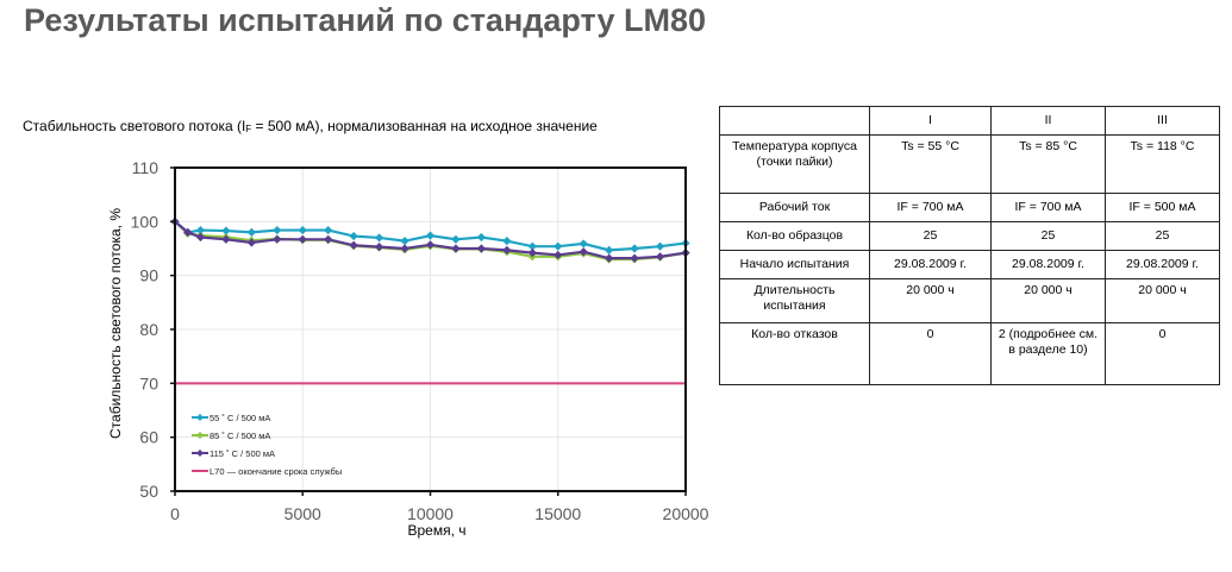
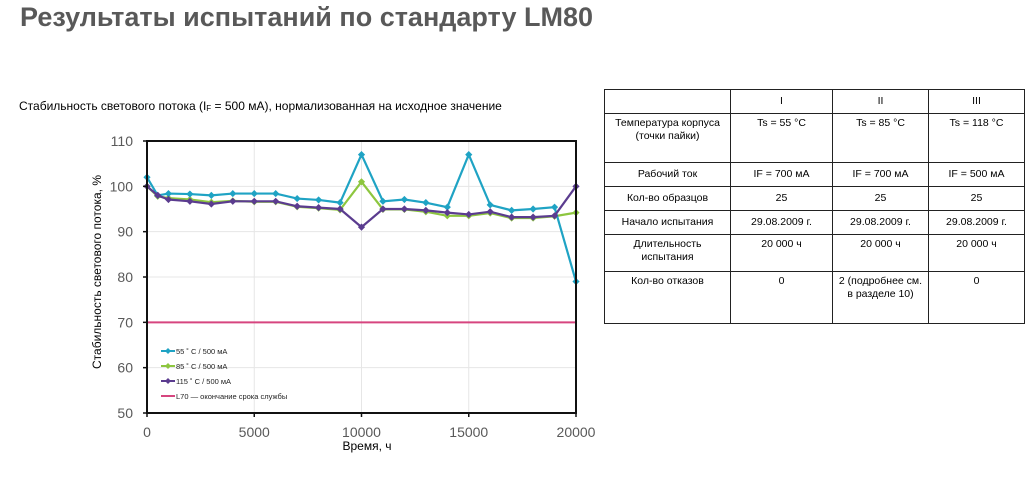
55 ˚ C / 500 мА/0: 100 -> 102
55 ˚ C / 500 мА/10000: 97 -> 107
85 ˚ C / 500 мА/10000: 96 -> 101
115 ˚ C / 500 мА/10000: 96 -> 91
55 ˚ C / 500 мА/15000: 95 -> 107
55 ˚ C / 500 мА/20000: 96 -> 79
115 ˚ C / 500 мА/20000: 94 -> 100
